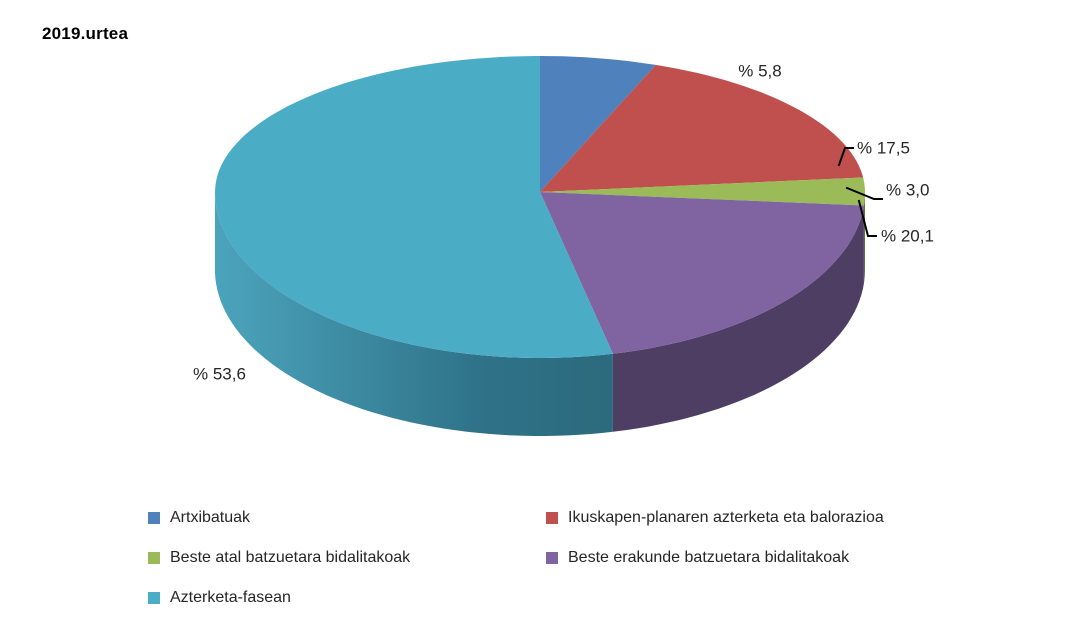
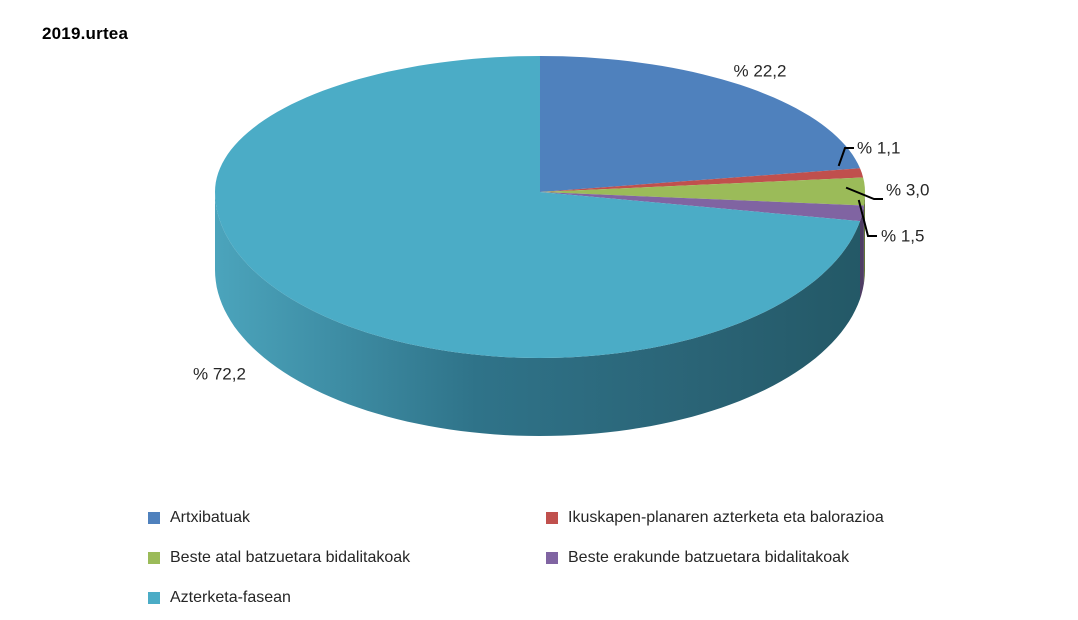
Artxibatuak: 5,8 -> 22,2
Ikuskapen-planaren azterketa eta balorazioa: 17,5 -> 1,1
Beste erakunde batzuetara bidalitakoak: 20,1 -> 1,5
Azterketa-fasean: 53,6 -> 72,2
